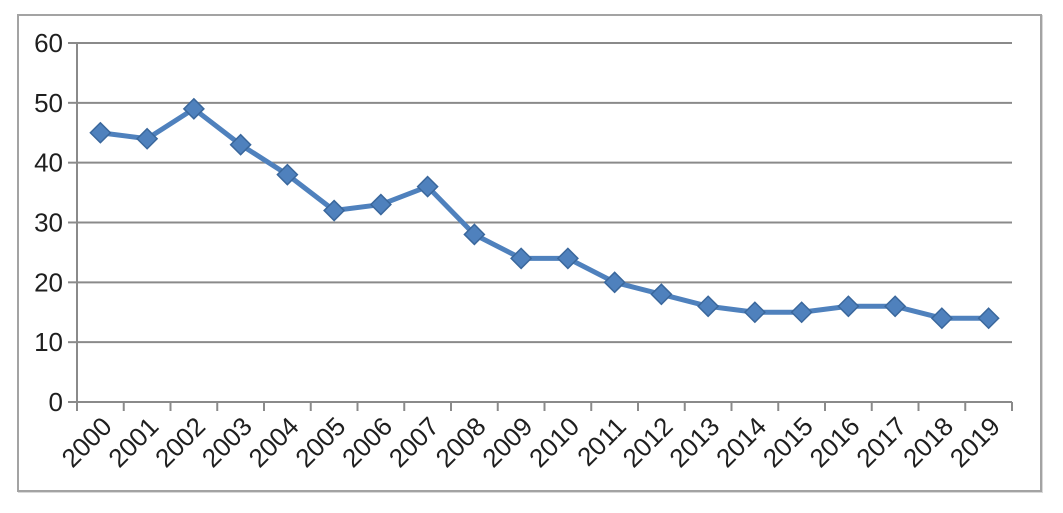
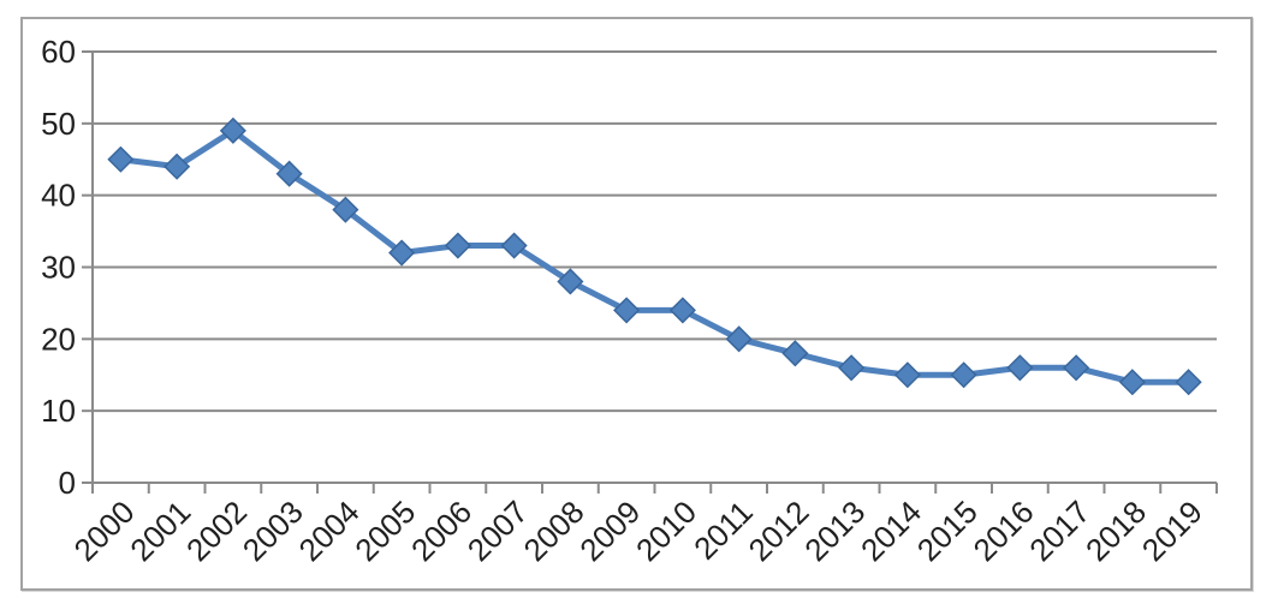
2007: 36 -> 33
